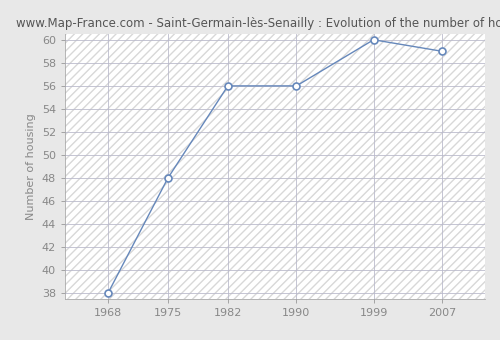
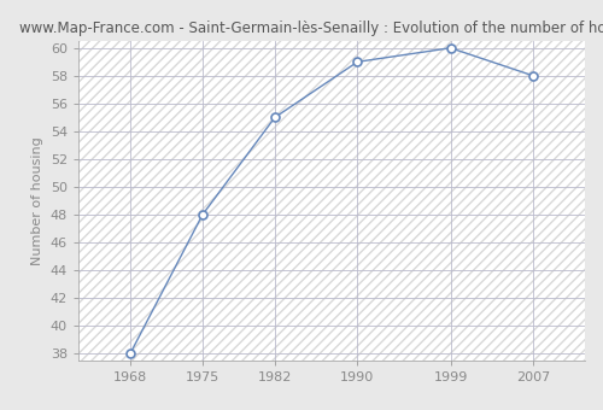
1982: 56 -> 55
1990: 56 -> 59
2007: 59 -> 58
